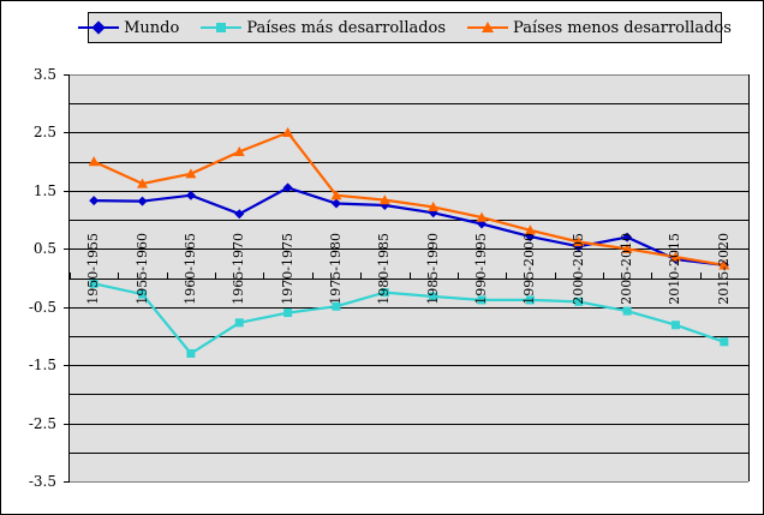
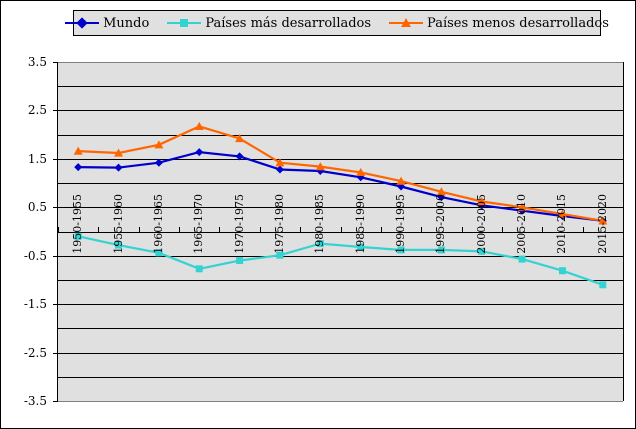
Países menos desarrollados/1950-1955: 2.0 -> 1.7
Países más desarrollados/1960-1965: -1.3 -> -0.4
Mundo/1965-1970: 1.1 -> 1.6
Países menos desarrollados/1970-1975: 2.5 -> 1.9
Mundo/2005-2010: 0.7 -> 0.4
